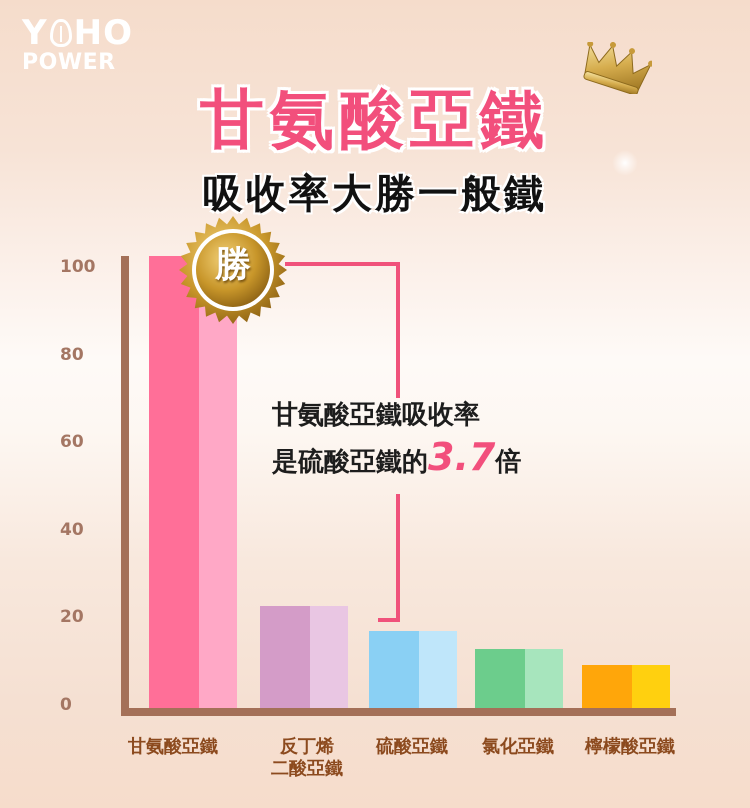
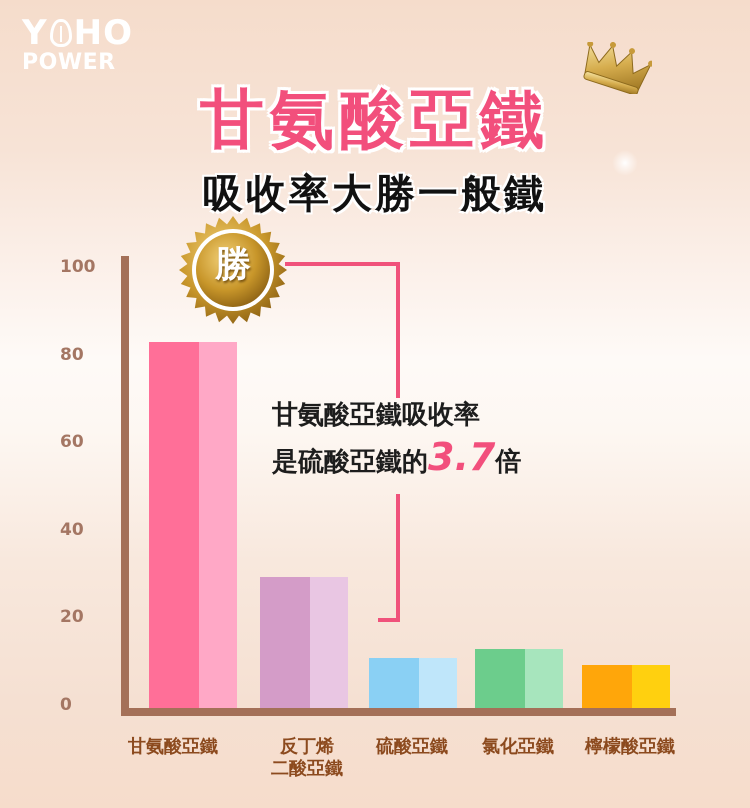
甘氨酸亞鐵: 100 -> 81
反丁烯二酸亞鐵: 22 -> 29
硫酸亞鐵: 17 -> 11
